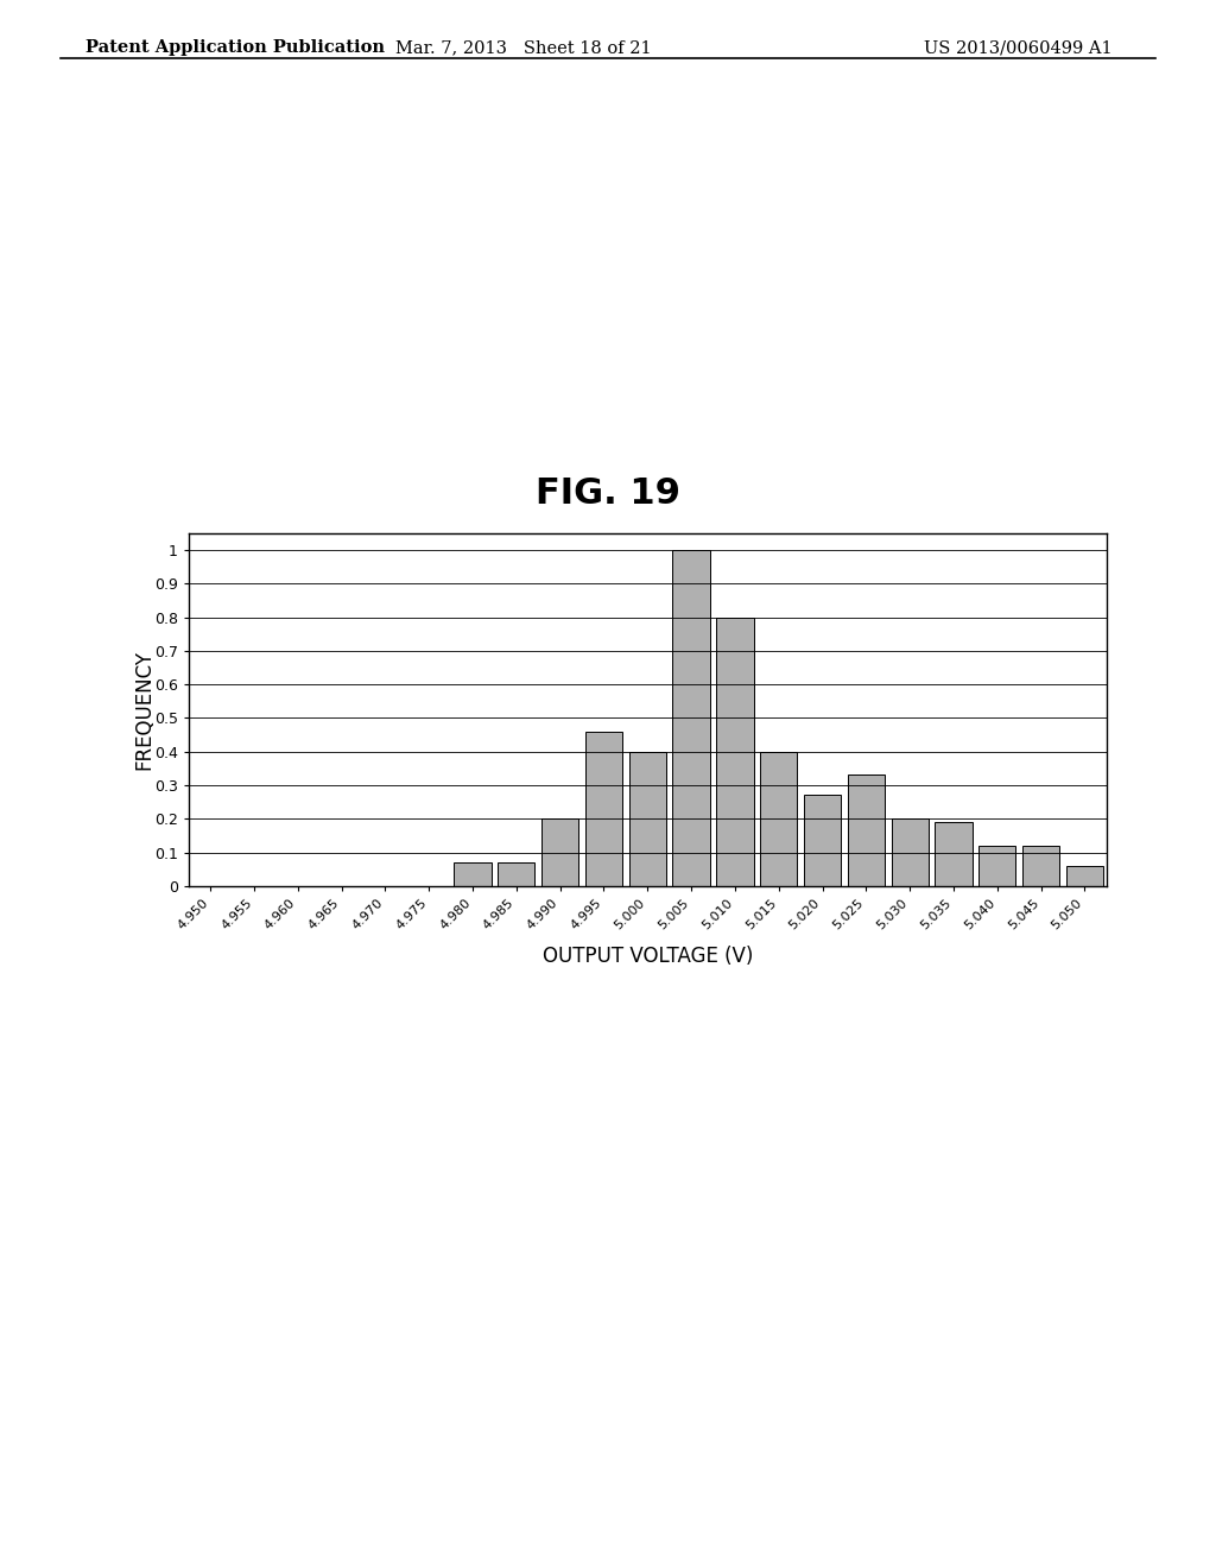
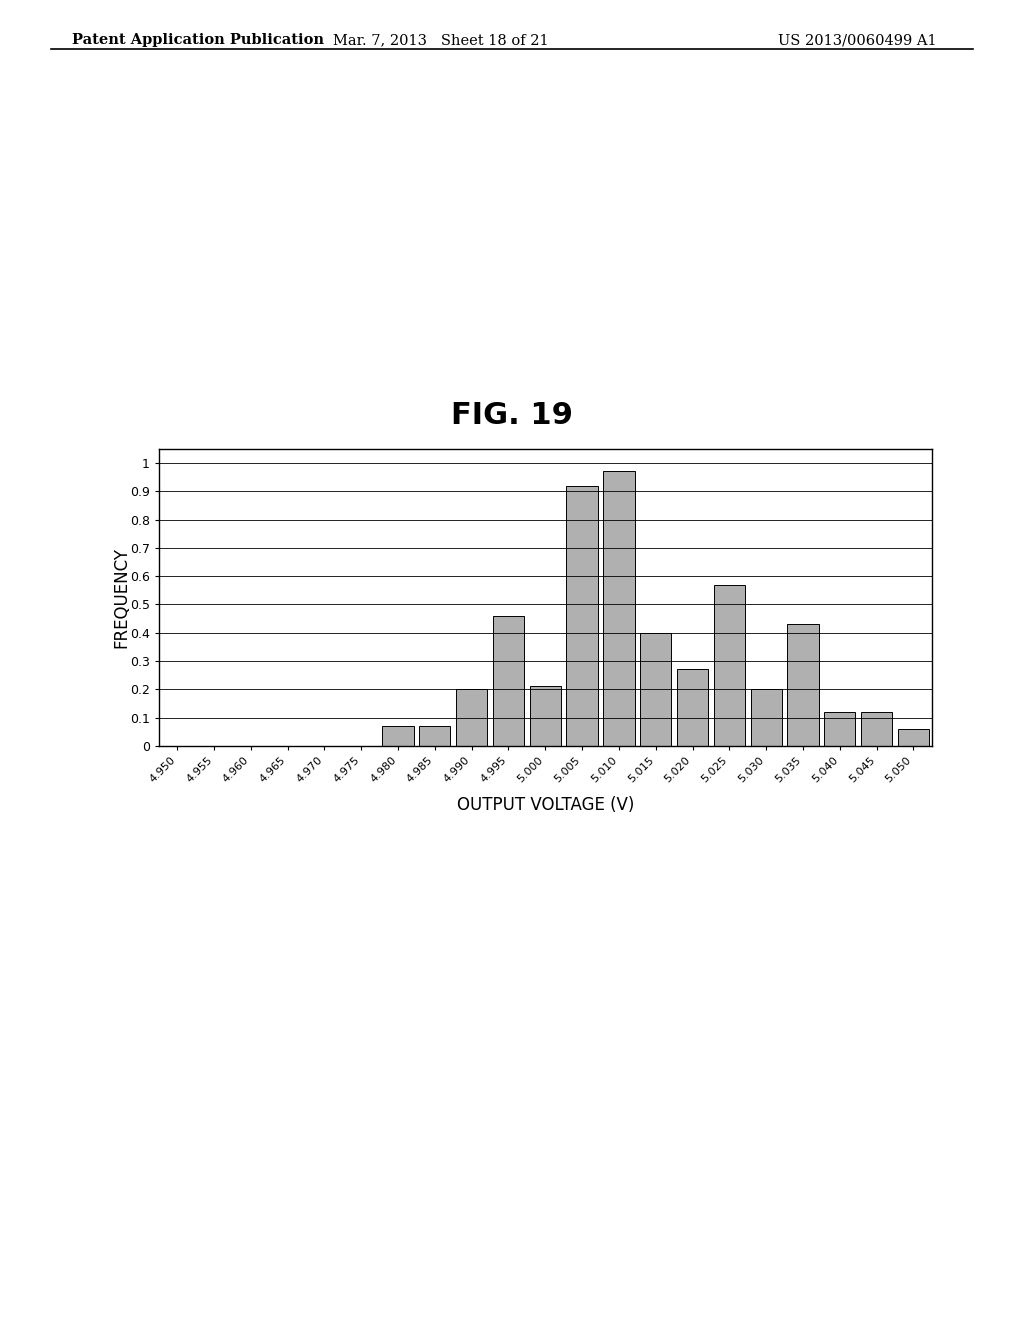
5.000: 0.40 -> 0.21
5.005: 1.00 -> 0.92
5.010: 0.80 -> 0.97
5.025: 0.33 -> 0.57
5.035: 0.19 -> 0.43
